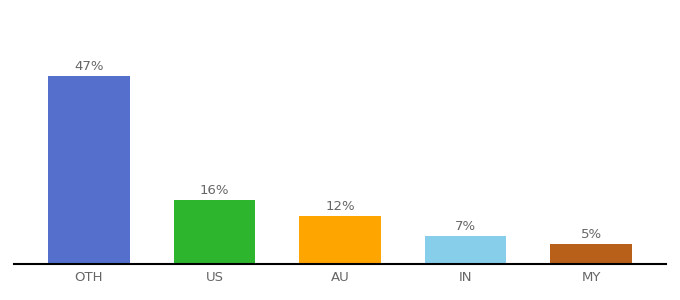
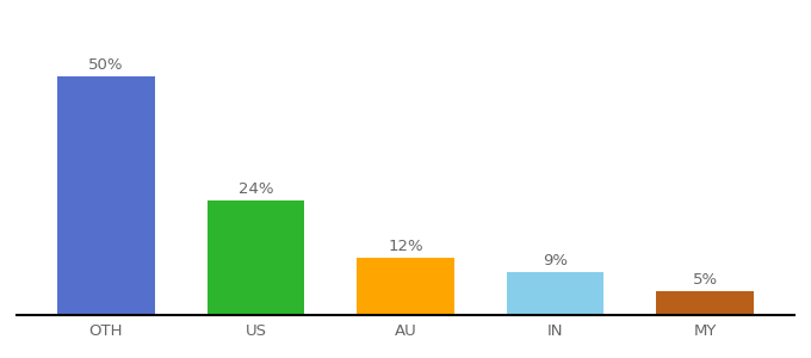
OTH: 47% -> 50%
US: 16% -> 24%
IN: 7% -> 9%
